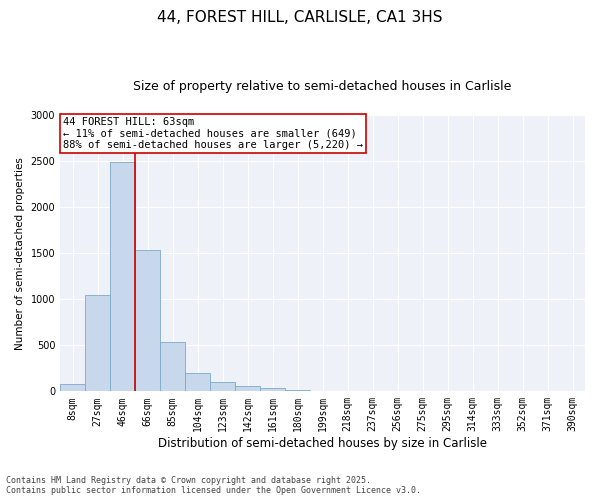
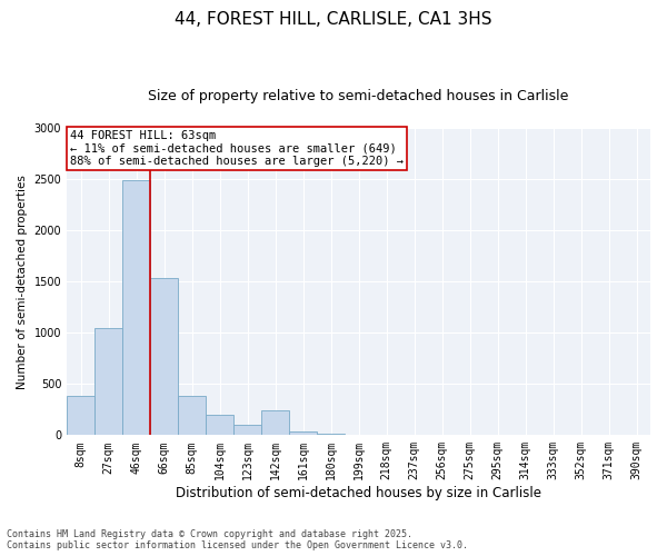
8sqm: 80 -> 380
85sqm: 540 -> 380
142sqm: 60 -> 240
